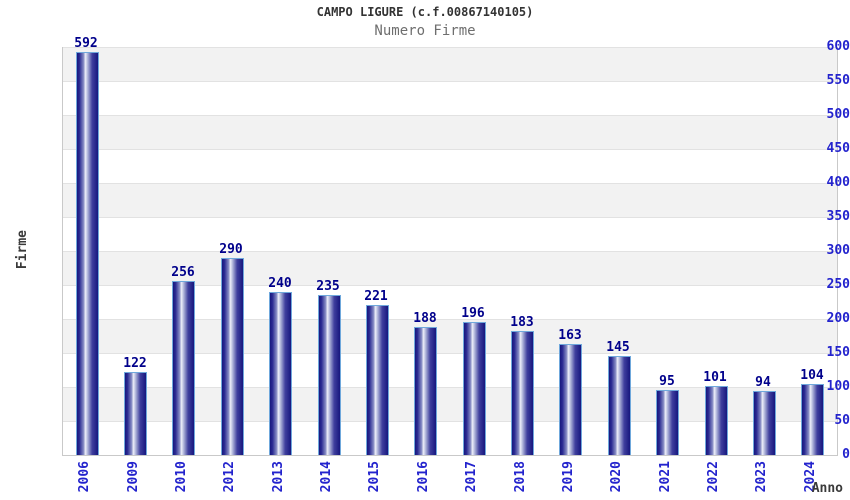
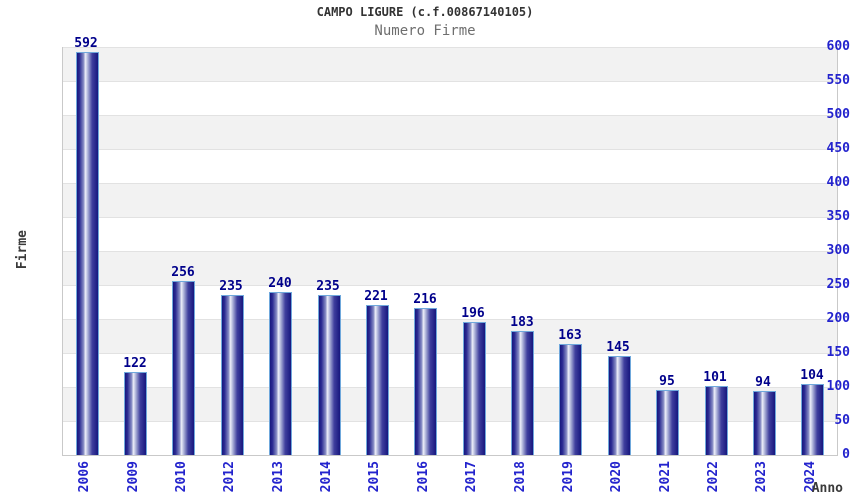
2012: 290 -> 235
2016: 188 -> 216
